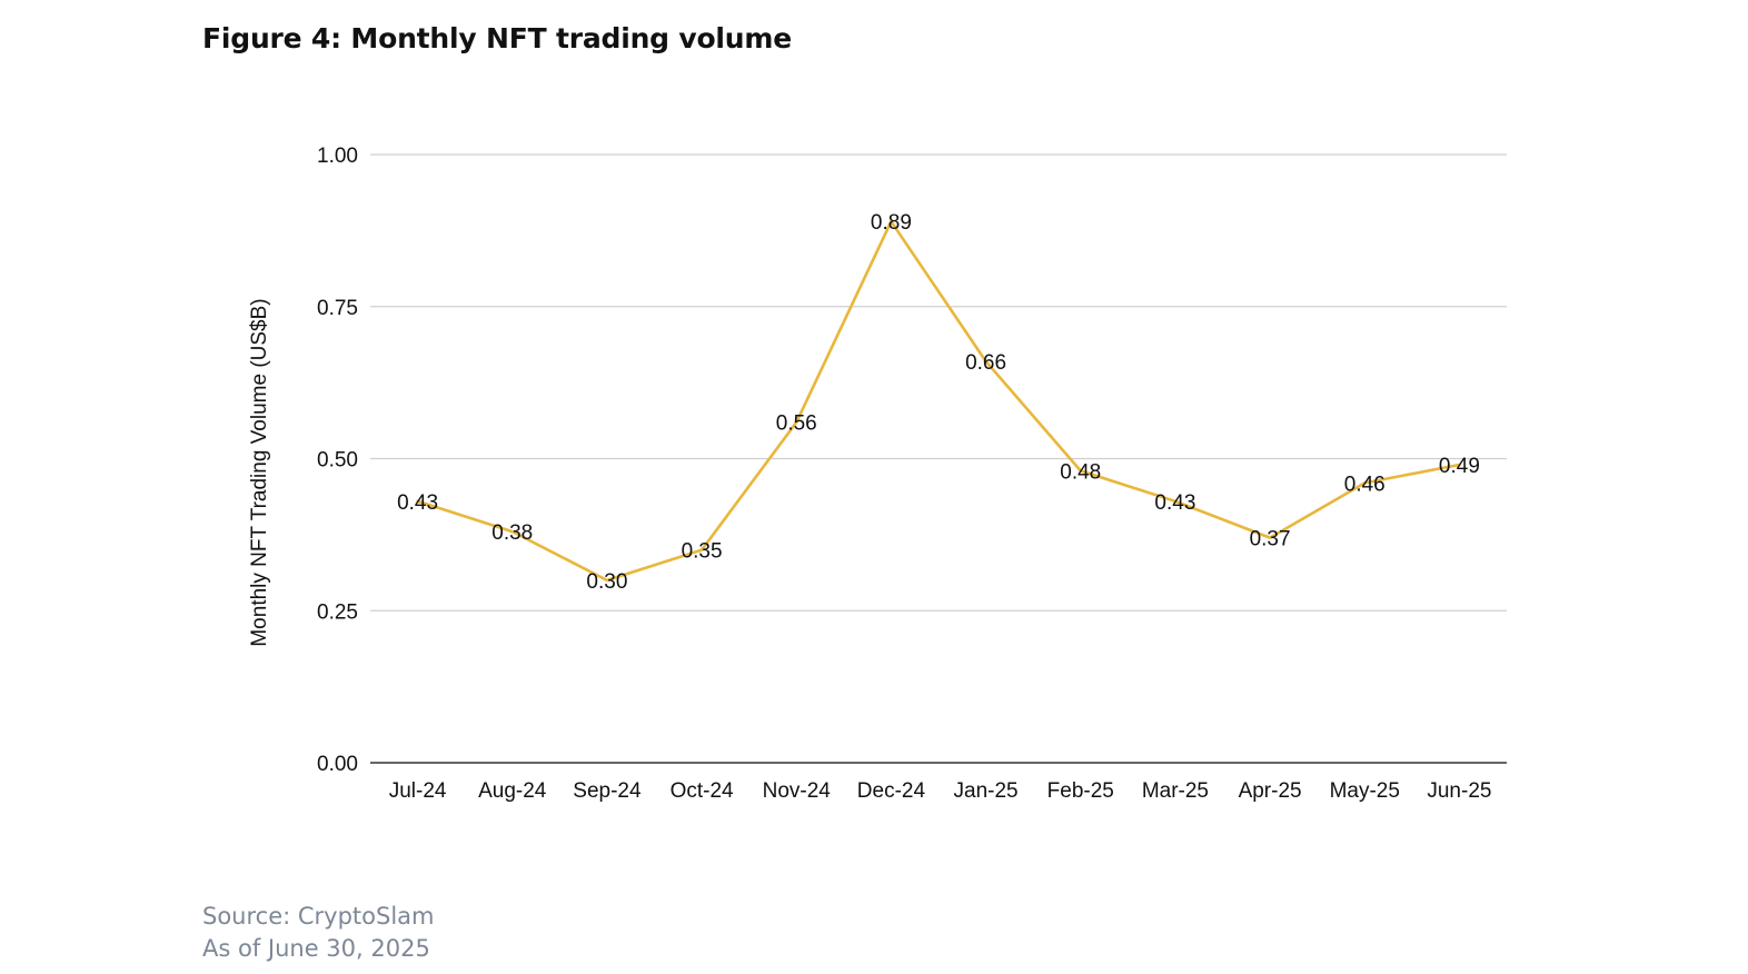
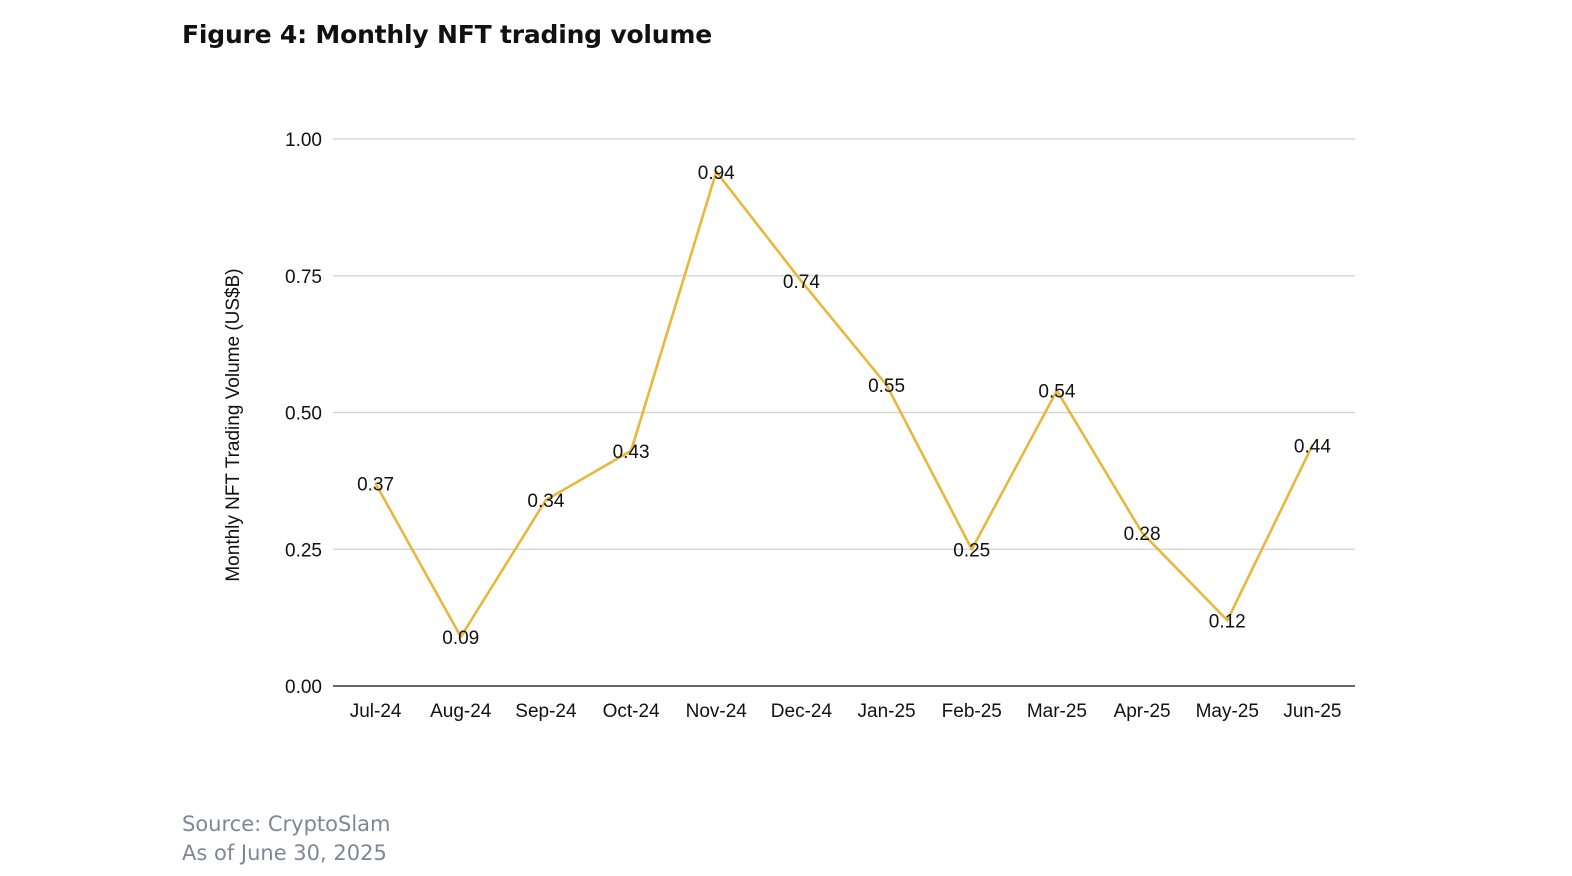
Jul-24: 0.43 -> 0.37
Aug-24: 0.38 -> 0.09
Sep-24: 0.30 -> 0.34
Oct-24: 0.35 -> 0.43
Nov-24: 0.56 -> 0.94
Dec-24: 0.89 -> 0.74
Jan-25: 0.66 -> 0.55
Feb-25: 0.48 -> 0.25
Mar-25: 0.43 -> 0.54
Apr-25: 0.37 -> 0.28
May-25: 0.46 -> 0.12
Jun-25: 0.49 -> 0.44
